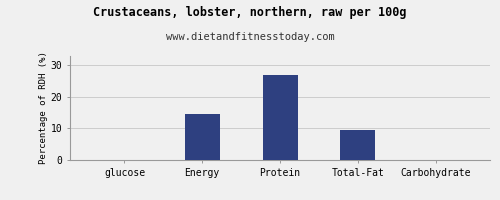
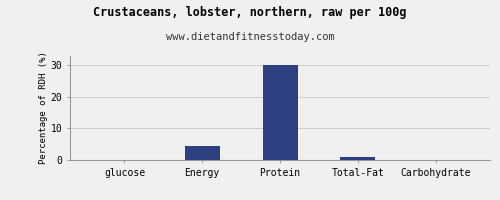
Energy: 14.5 -> 4.5
Protein: 27.0 -> 30.0
Total-Fat: 9.5 -> 1.0
